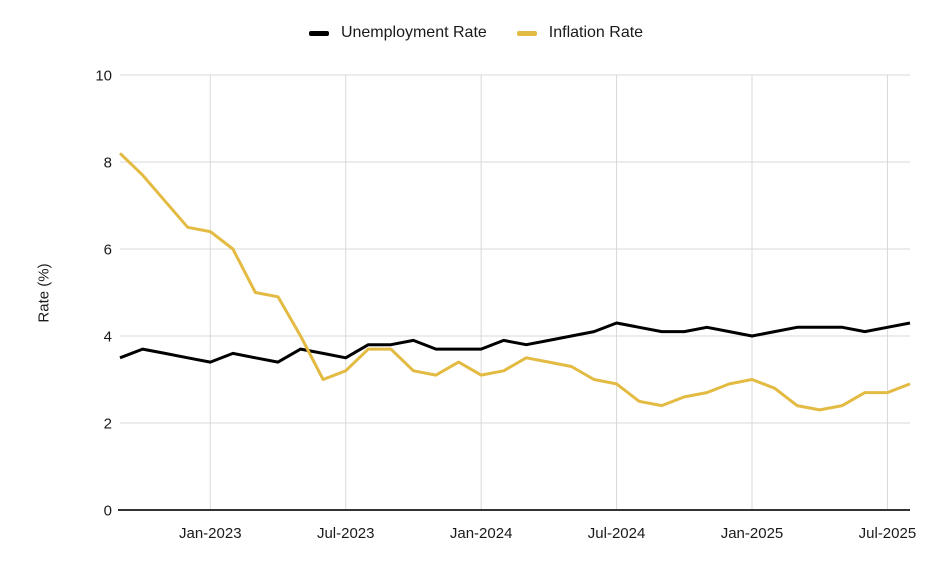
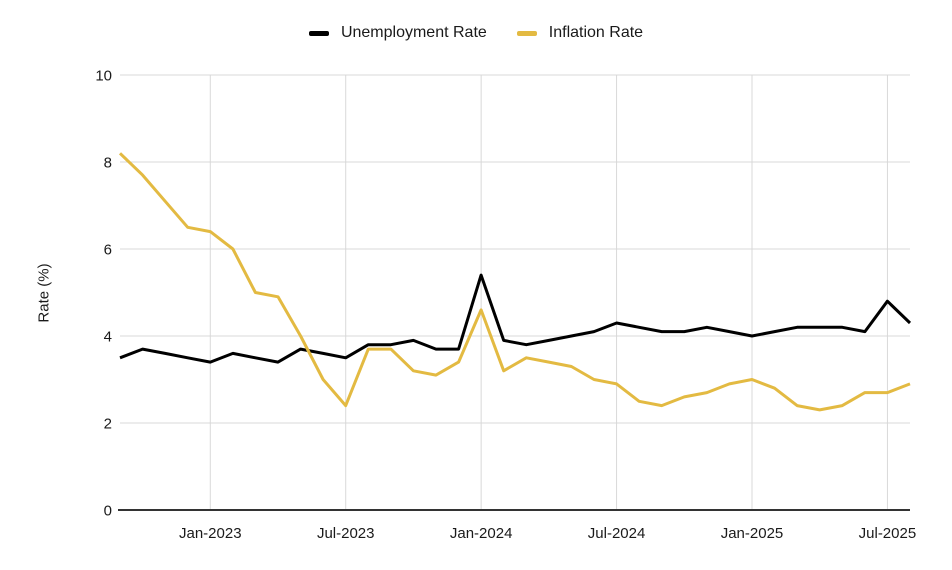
Inflation Rate/Jul-2023: 3.2 -> 2.4
Unemployment Rate/Jan-2024: 3.7 -> 5.4
Inflation Rate/Jan-2024: 3.1 -> 4.6
Unemployment Rate/Jul-2025: 4.2 -> 4.8
